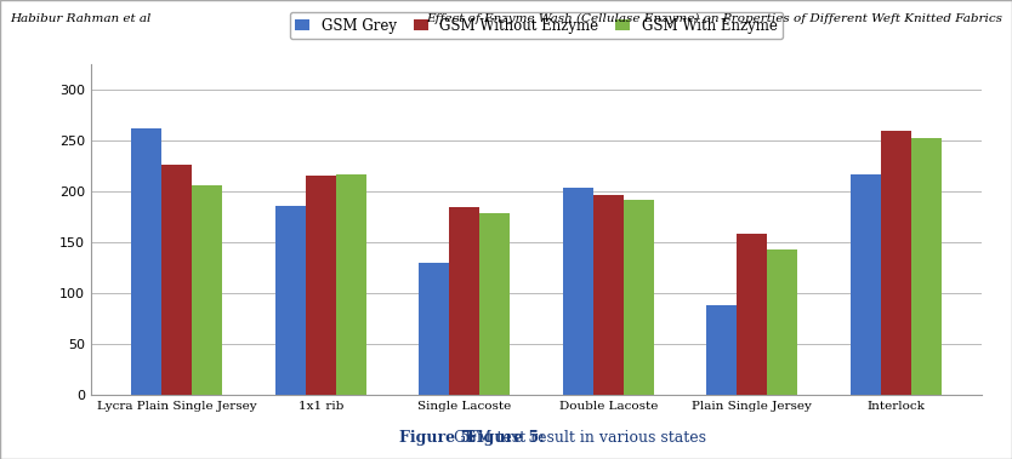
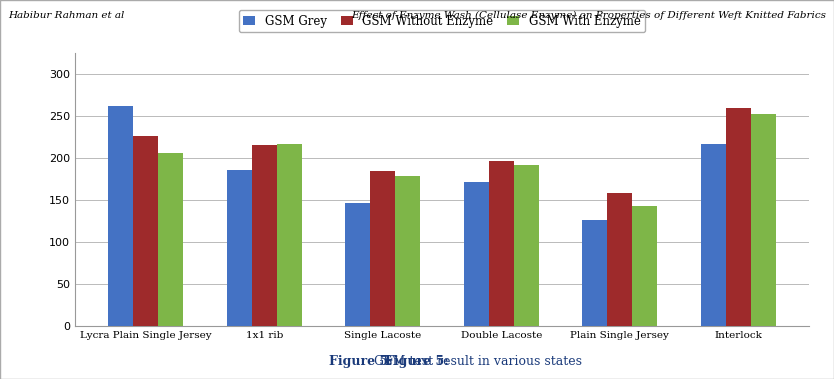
GSM Grey/Single Lacoste: 130 -> 147
GSM Grey/Double Lacoste: 204 -> 171
GSM Grey/Plain Single Jersey: 88 -> 126
